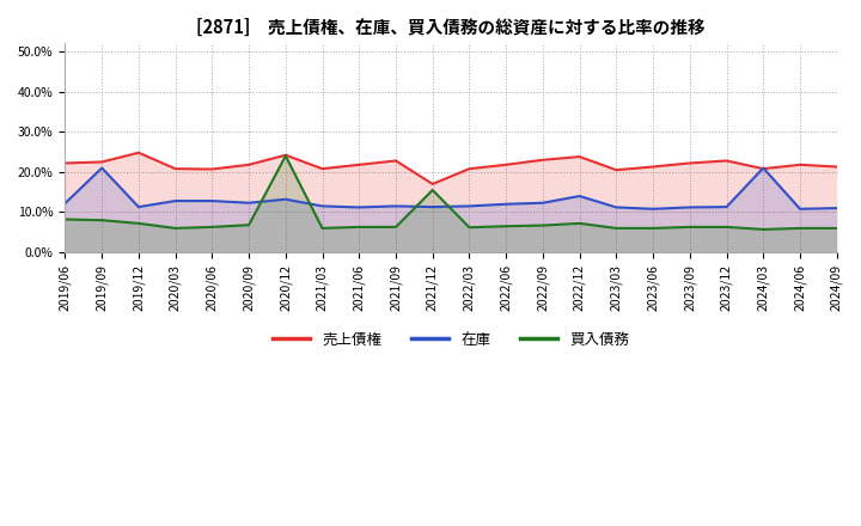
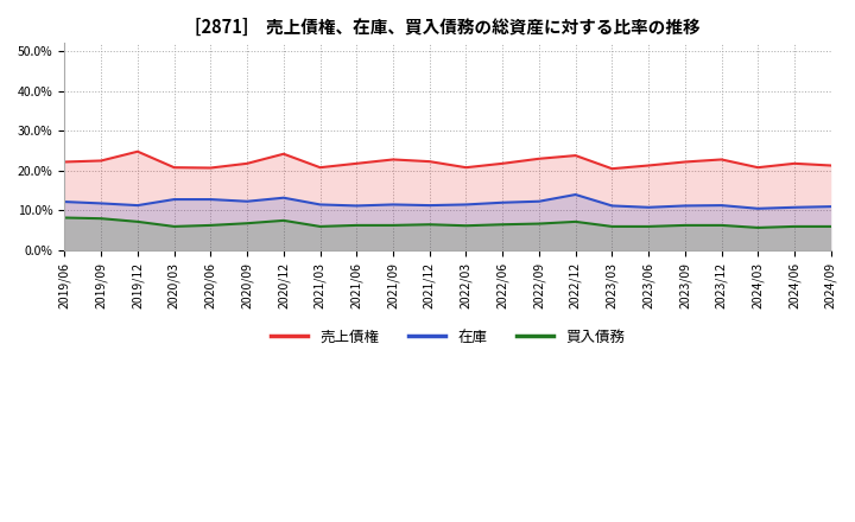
在庫/2019/09: 21.0% -> 11.8%
買入債務/2020/12: 24.0% -> 7.5%
売上債権/2021/12: 17.0% -> 22.3%
買入債務/2021/12: 15.5% -> 6.5%
在庫/2024/03: 21.0% -> 10.5%
